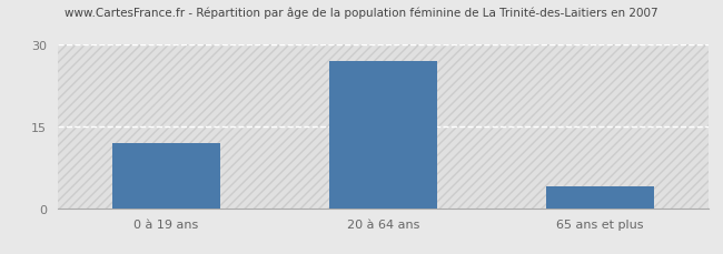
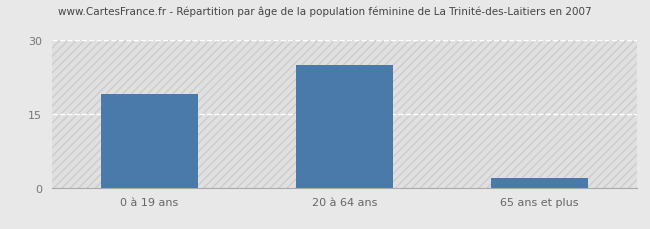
0 à 19 ans: 12 -> 19
20 à 64 ans: 27 -> 25
65 ans et plus: 4 -> 2
